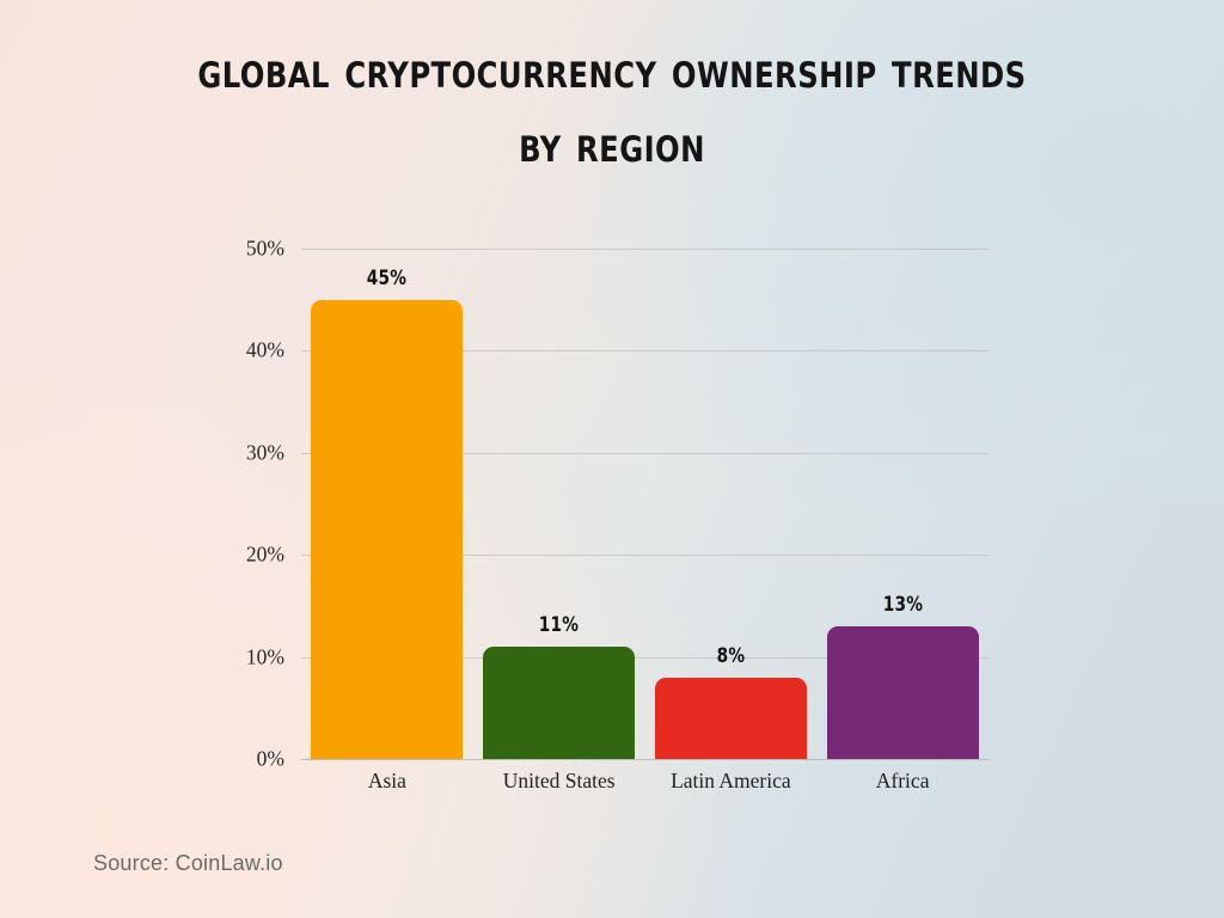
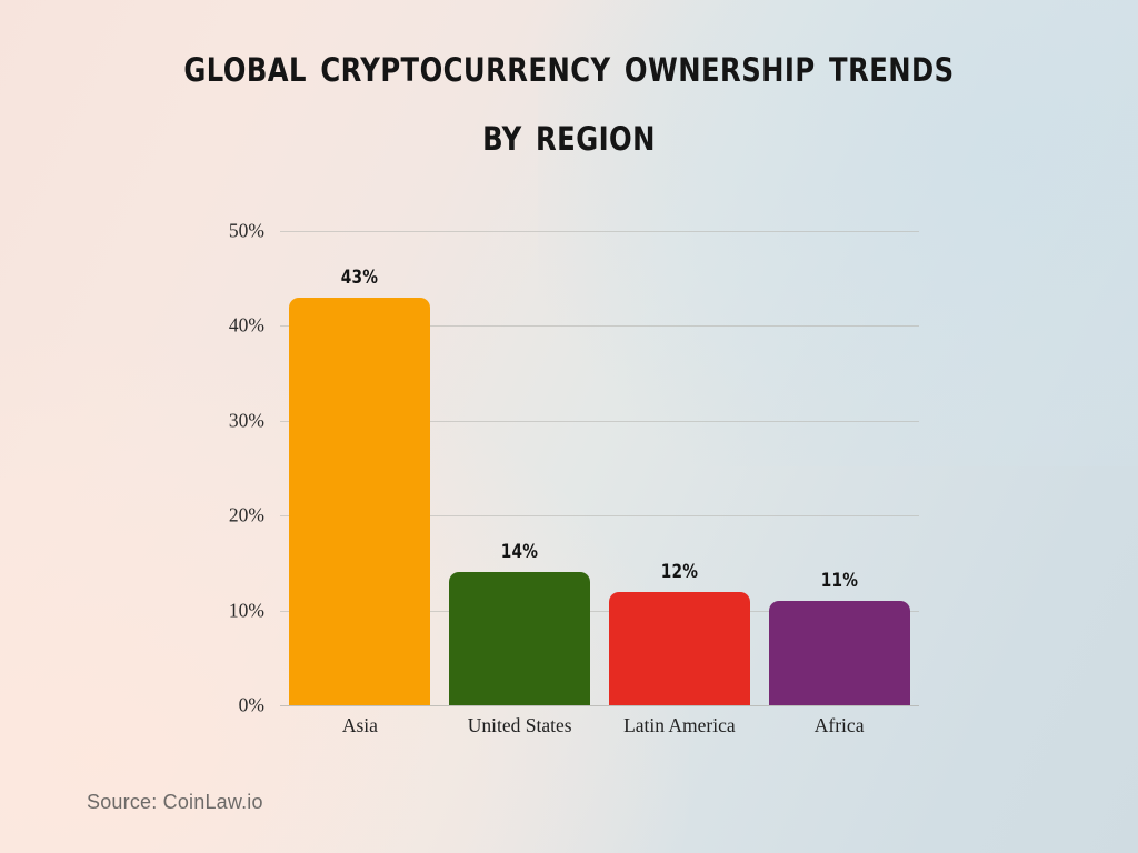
Asia: 45% -> 43%
United States: 11% -> 14%
Latin America: 8% -> 12%
Africa: 13% -> 11%
